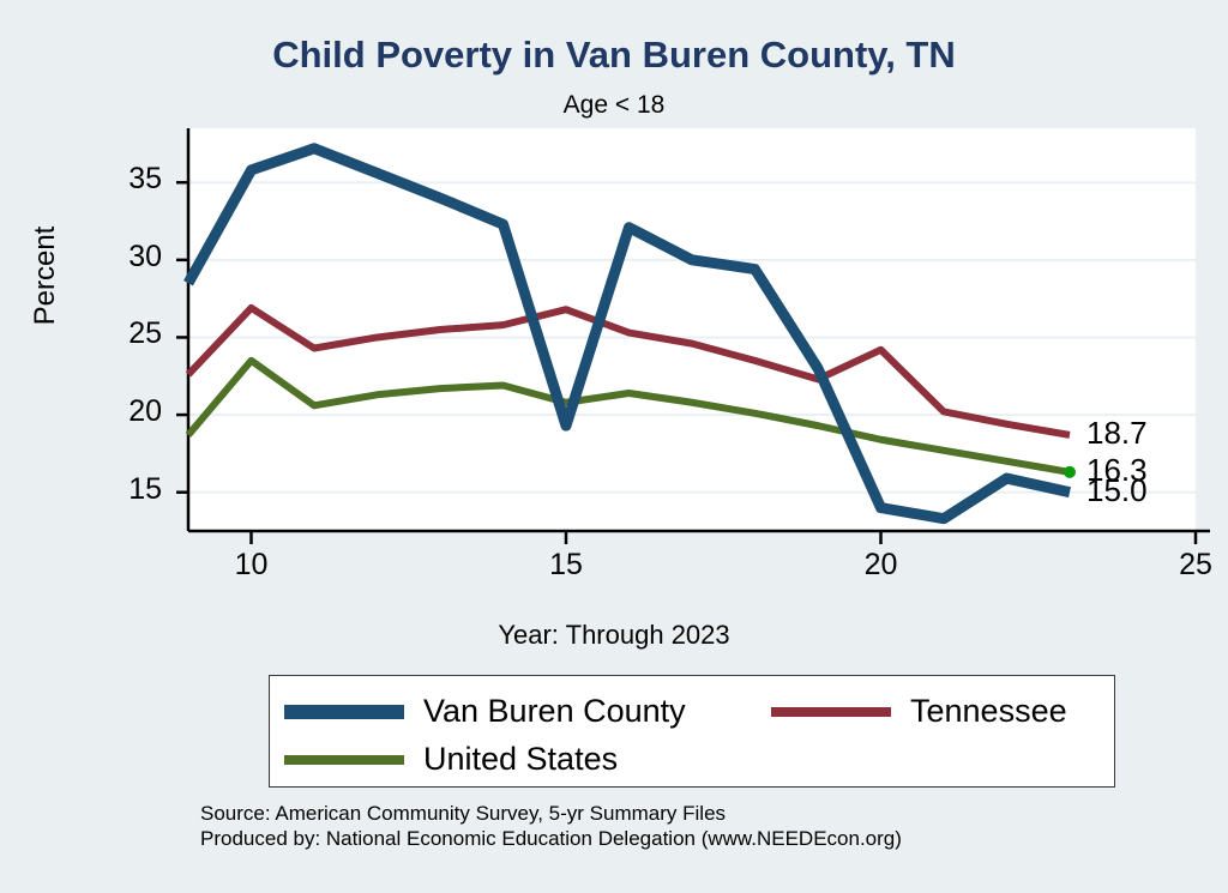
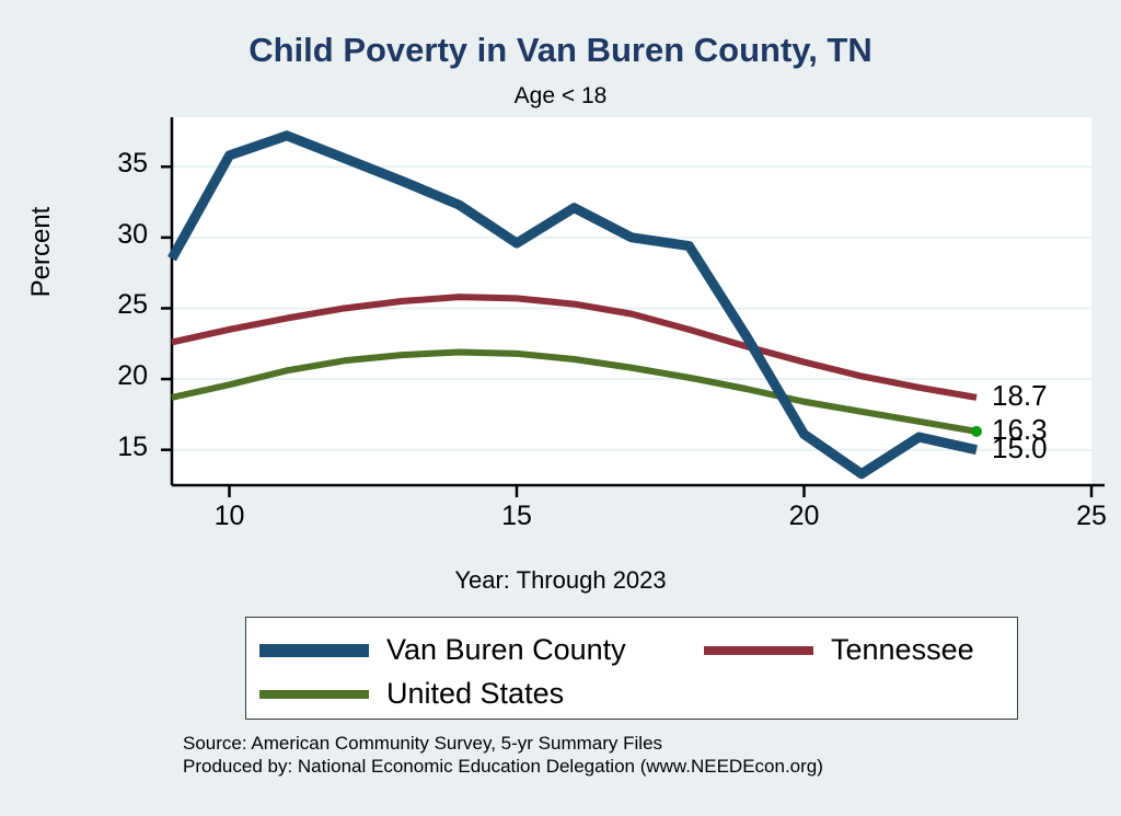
Tennessee/10: 26.9 -> 23.5
United States/10: 23.5 -> 19.6
Van Buren County/15: 19.3 -> 29.6
Tennessee/15: 26.8 -> 25.7
United States/15: 20.8 -> 21.8
Van Buren County/20: 14.0 -> 16.1
Tennessee/20: 24.2 -> 21.2
